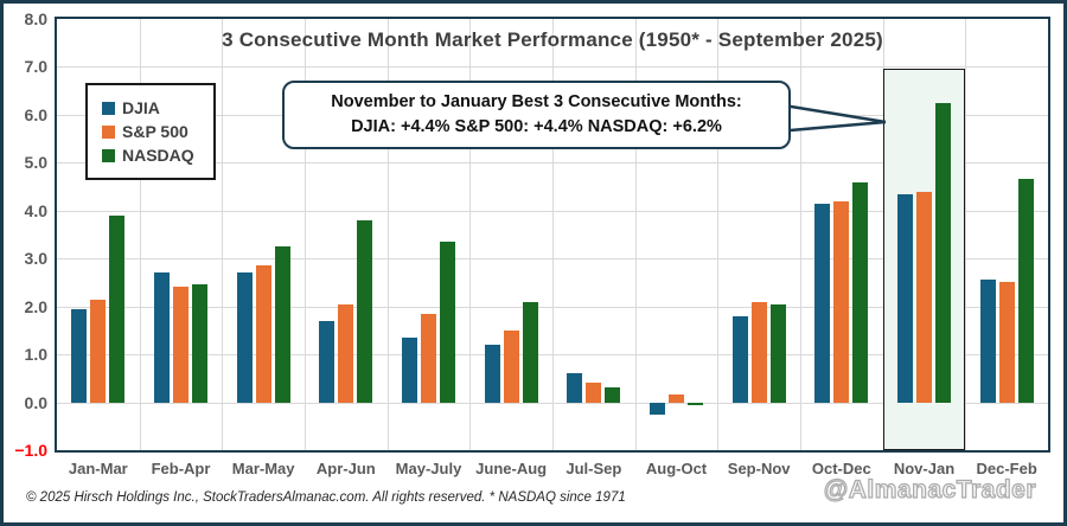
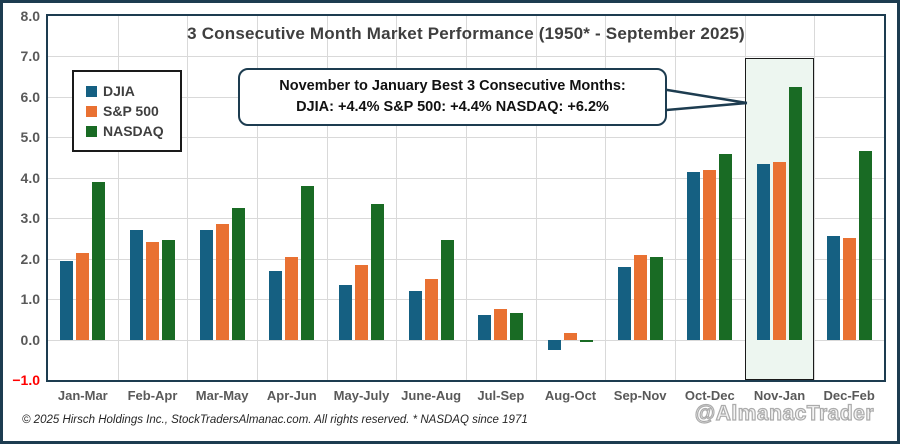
NASDAQ/June-Aug: 2.1 -> 2.5
S&P 500/Jul-Sep: 0.4 -> 0.8
NASDAQ/Jul-Sep: 0.3 -> 0.7
